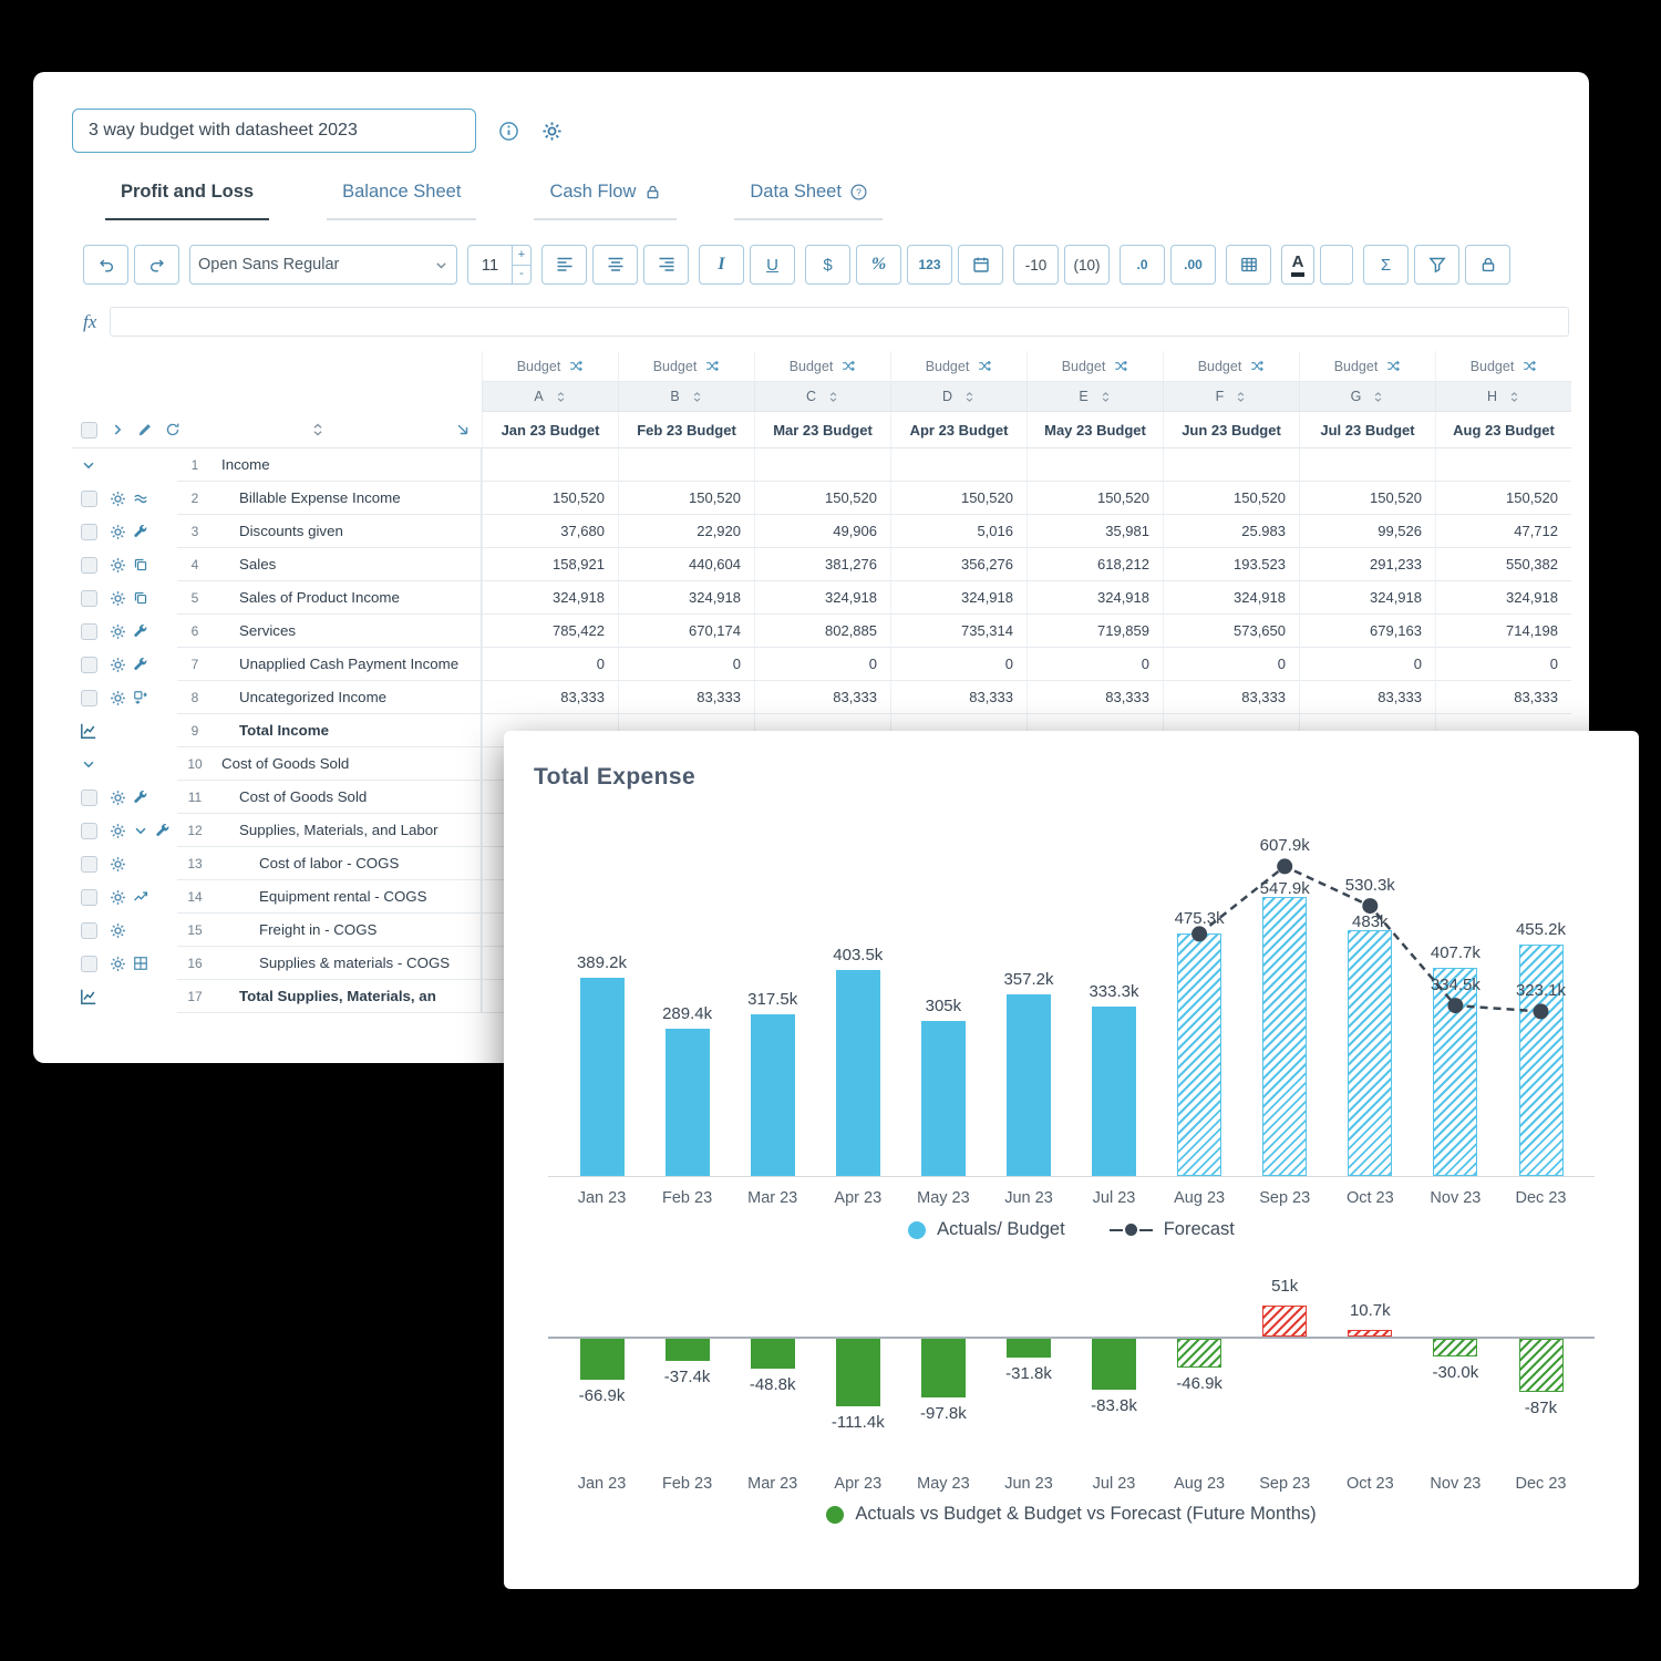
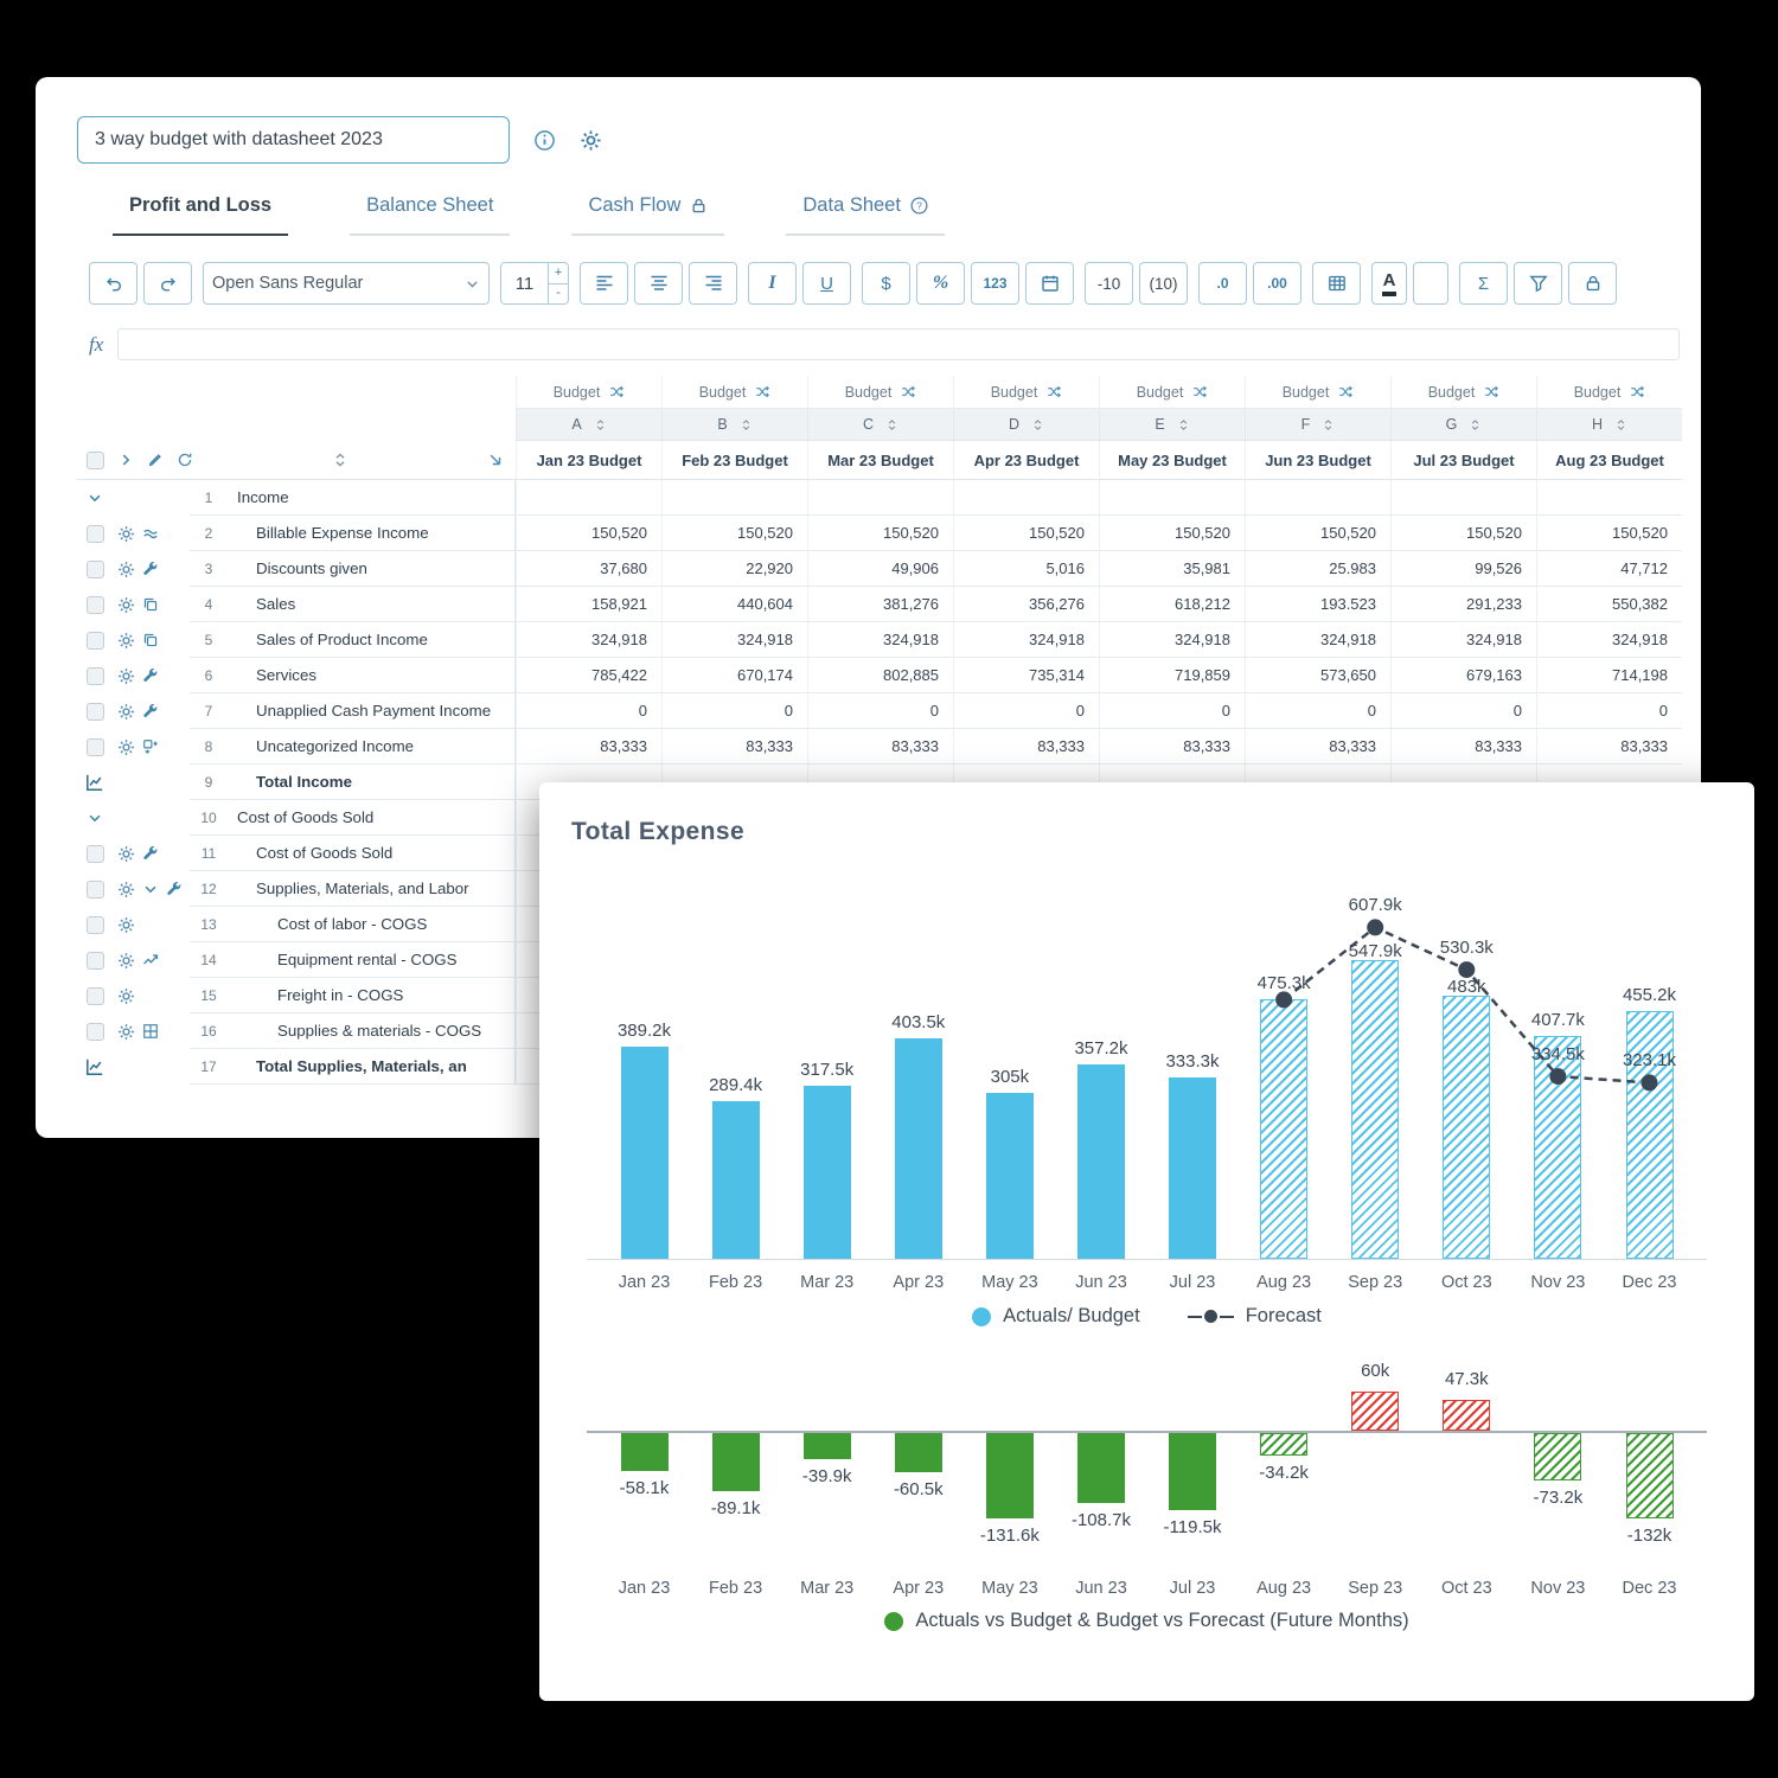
Actuals vs Budget & Budget vs Forecast (Future Months)/Jan 23: -66.9k -> -58.1k
Actuals vs Budget & Budget vs Forecast (Future Months)/Feb 23: -37.4k -> -89.1k
Actuals vs Budget & Budget vs Forecast (Future Months)/Mar 23: -48.8k -> -39.9k
Actuals vs Budget & Budget vs Forecast (Future Months)/Apr 23: -111.4k -> -60.5k
Actuals vs Budget & Budget vs Forecast (Future Months)/May 23: -97.8k -> -131.6k
Actuals vs Budget & Budget vs Forecast (Future Months)/Jun 23: -31.8k -> -108.7k
Actuals vs Budget & Budget vs Forecast (Future Months)/Jul 23: -83.8k -> -119.5k
Actuals vs Budget & Budget vs Forecast (Future Months)/Aug 23: -46.9k -> -34.2k
Actuals vs Budget & Budget vs Forecast (Future Months)/Sep 23: 51k -> 60k
Actuals vs Budget & Budget vs Forecast (Future Months)/Oct 23: 10.7k -> 47.3k
Actuals vs Budget & Budget vs Forecast (Future Months)/Nov 23: -30.0k -> -73.2k
Actuals vs Budget & Budget vs Forecast (Future Months)/Dec 23: -87k -> -132k
